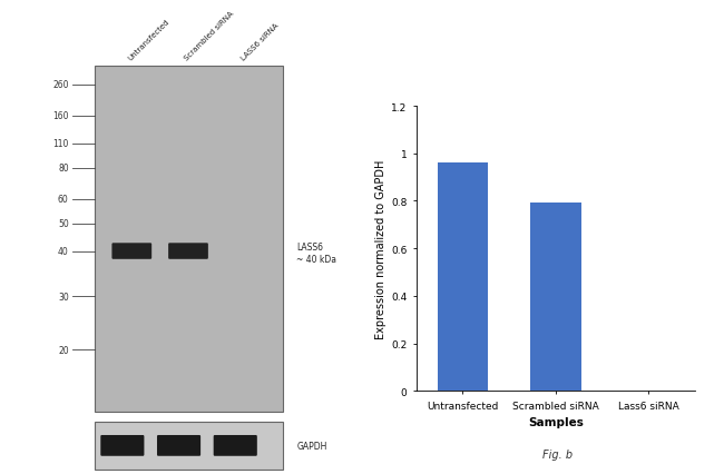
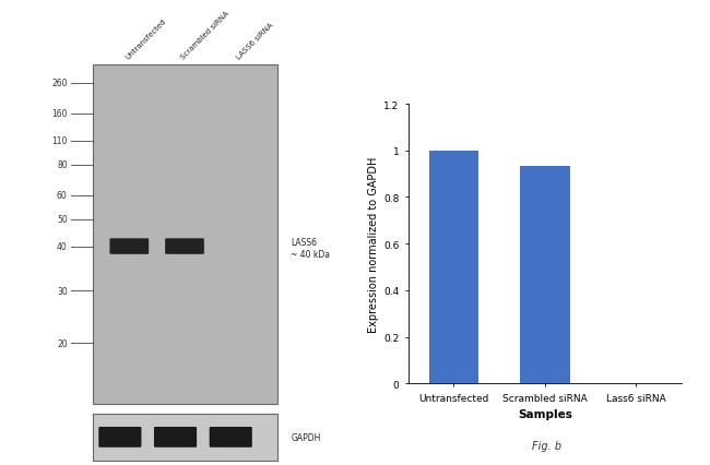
Untransfected: 0.960 -> 1.000
Scrambled siRNA: 0.795 -> 0.935
